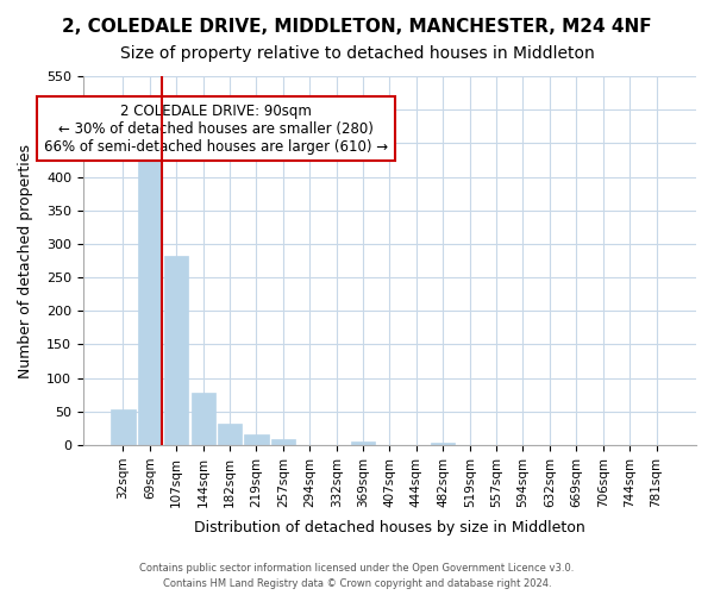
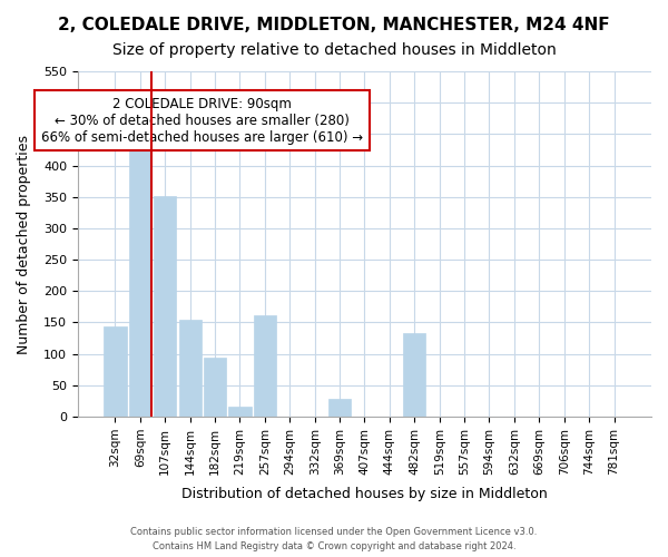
32sqm: 53 -> 144
107sqm: 283 -> 352
144sqm: 78 -> 154
182sqm: 32 -> 94
257sqm: 9 -> 162
369sqm: 6 -> 28
482sqm: 4 -> 134
